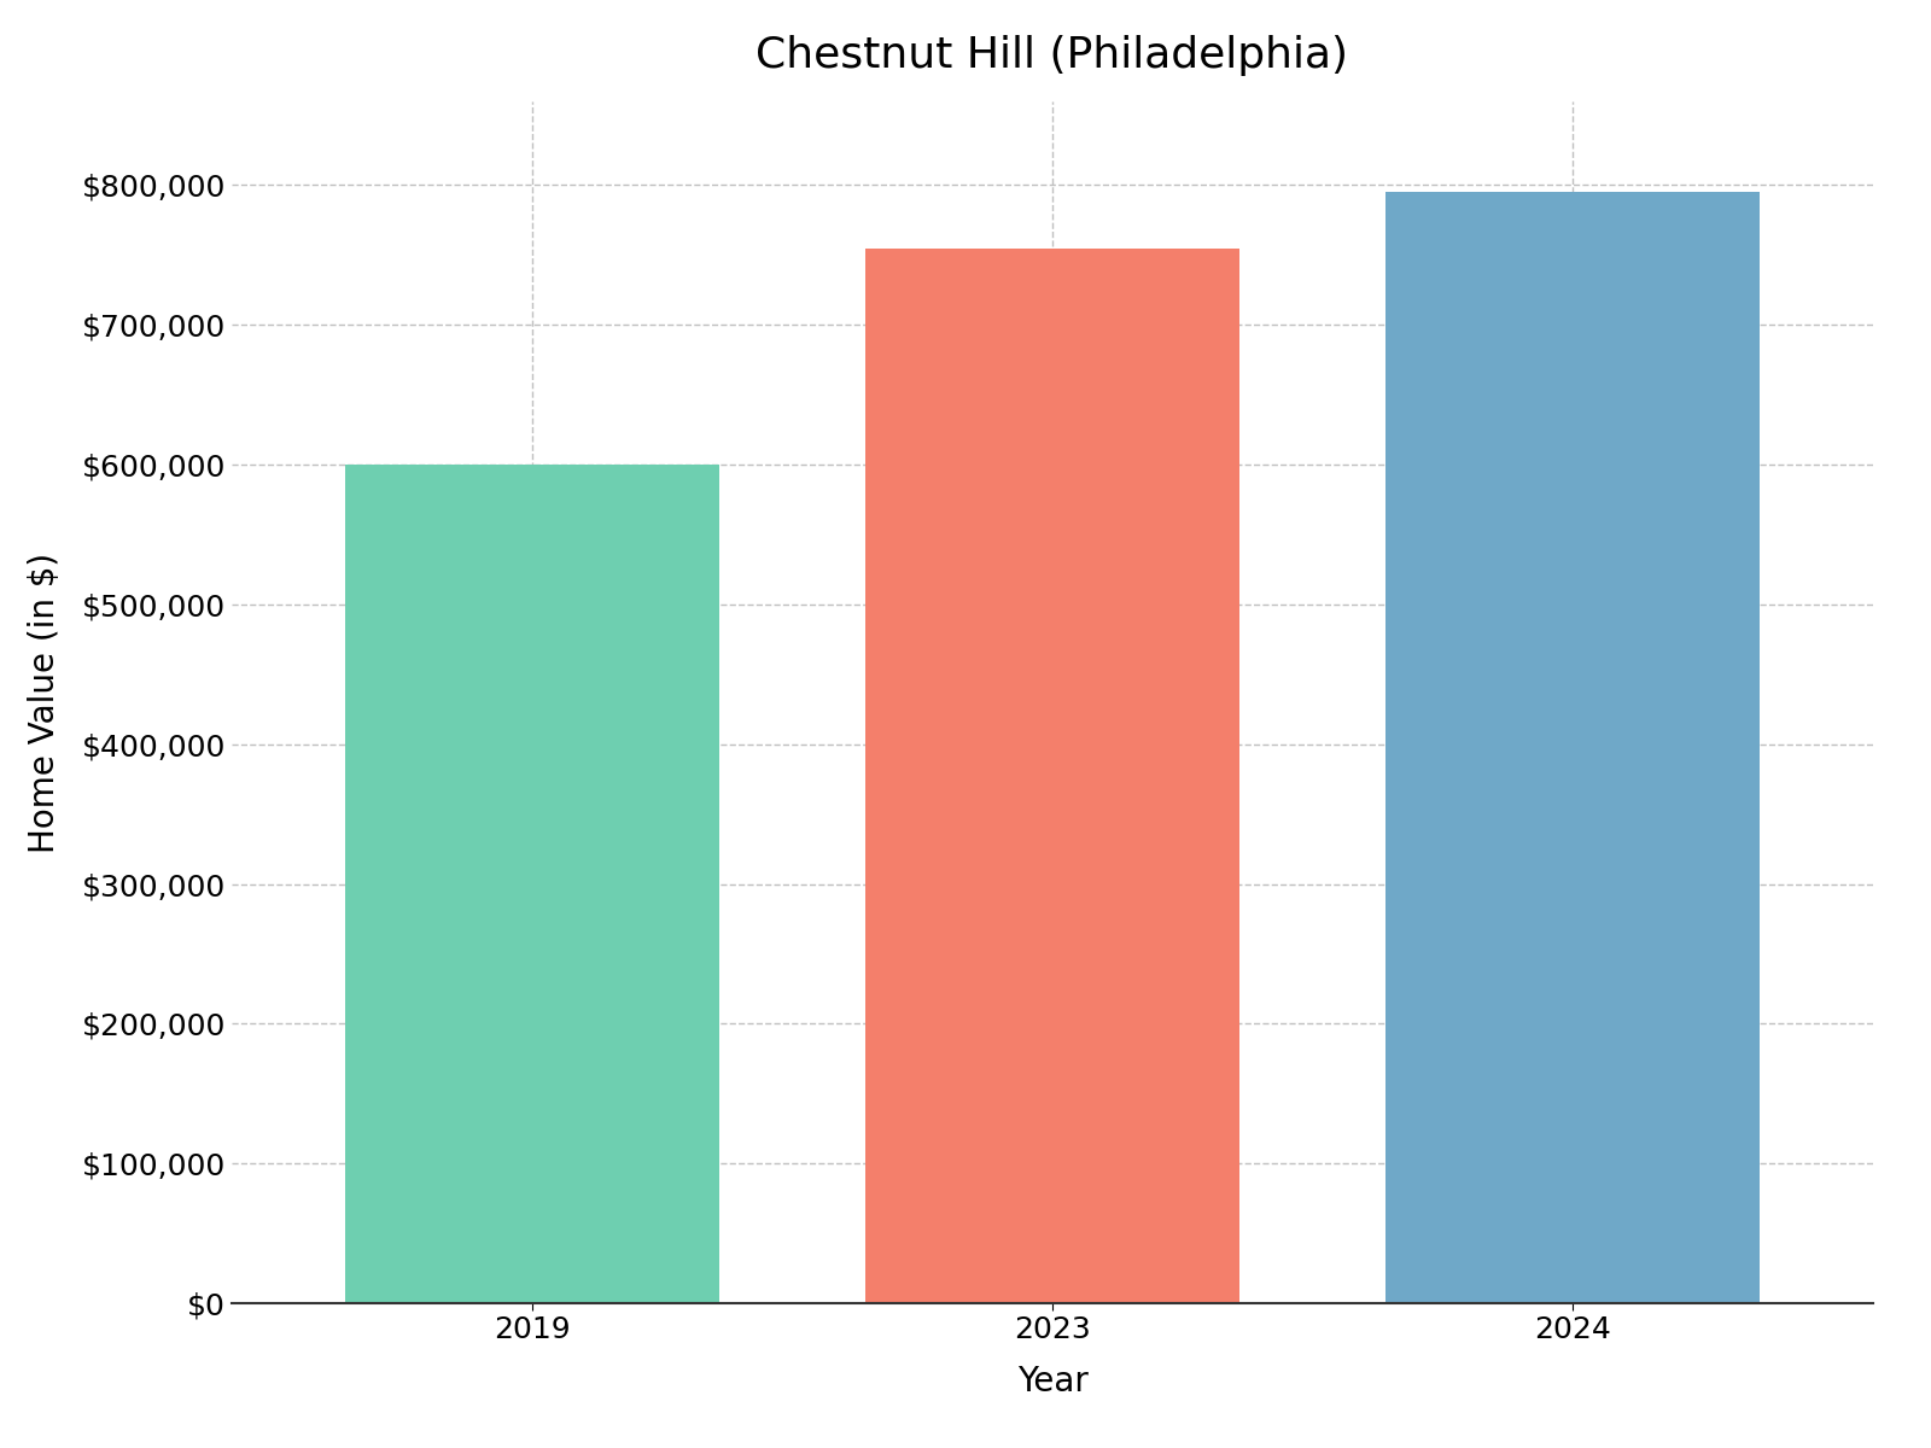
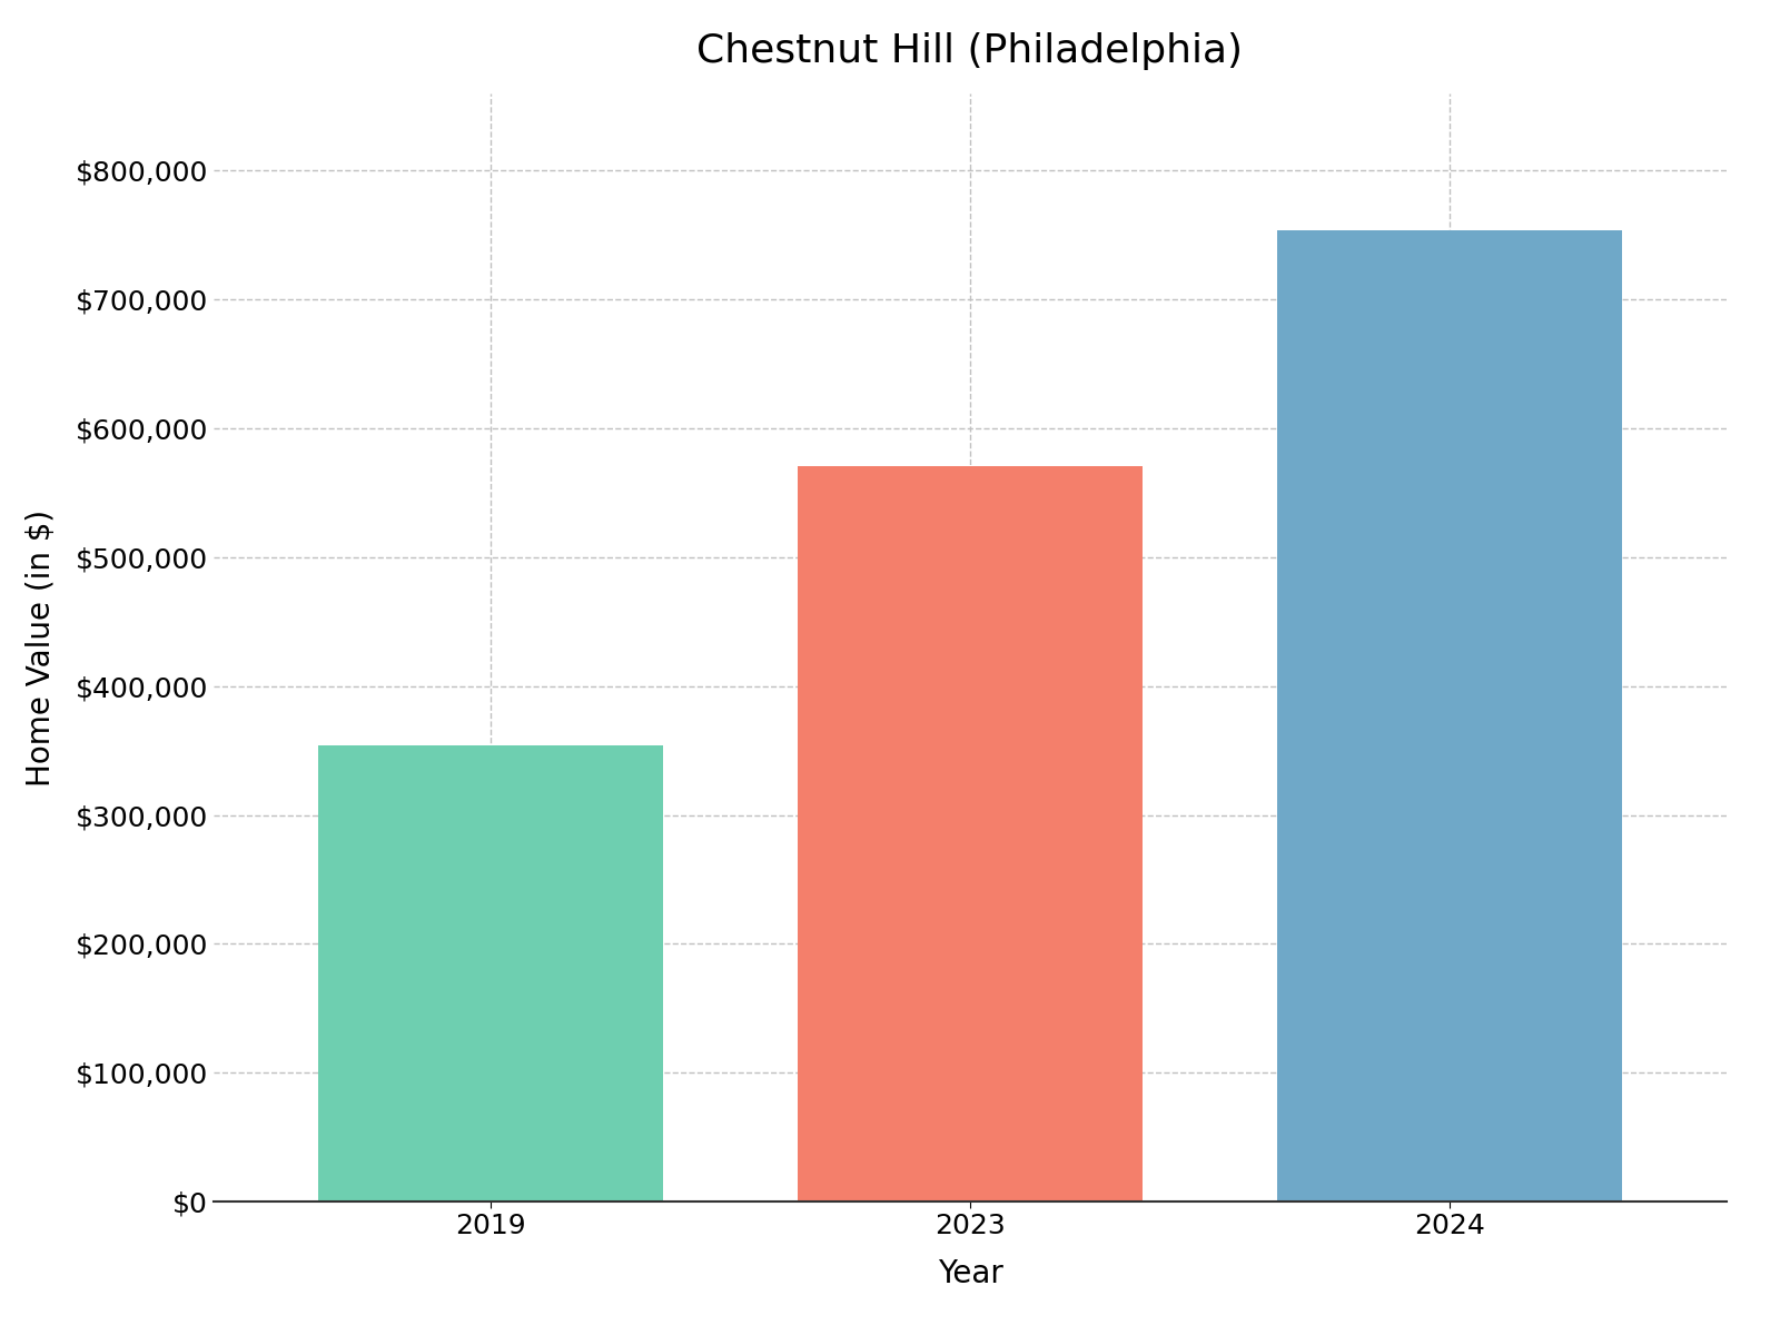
2019: $600,000 -> $354,000
2023: $755,000 -> $571,000
2024: $795,000 -> $754,000
